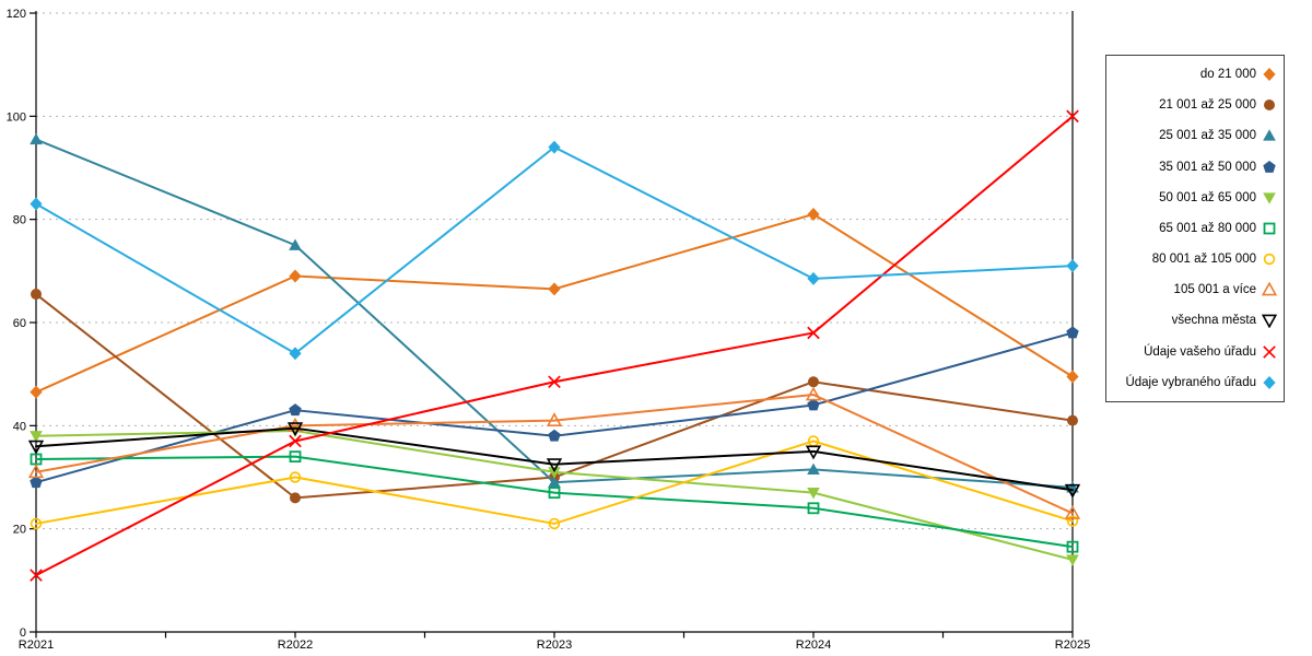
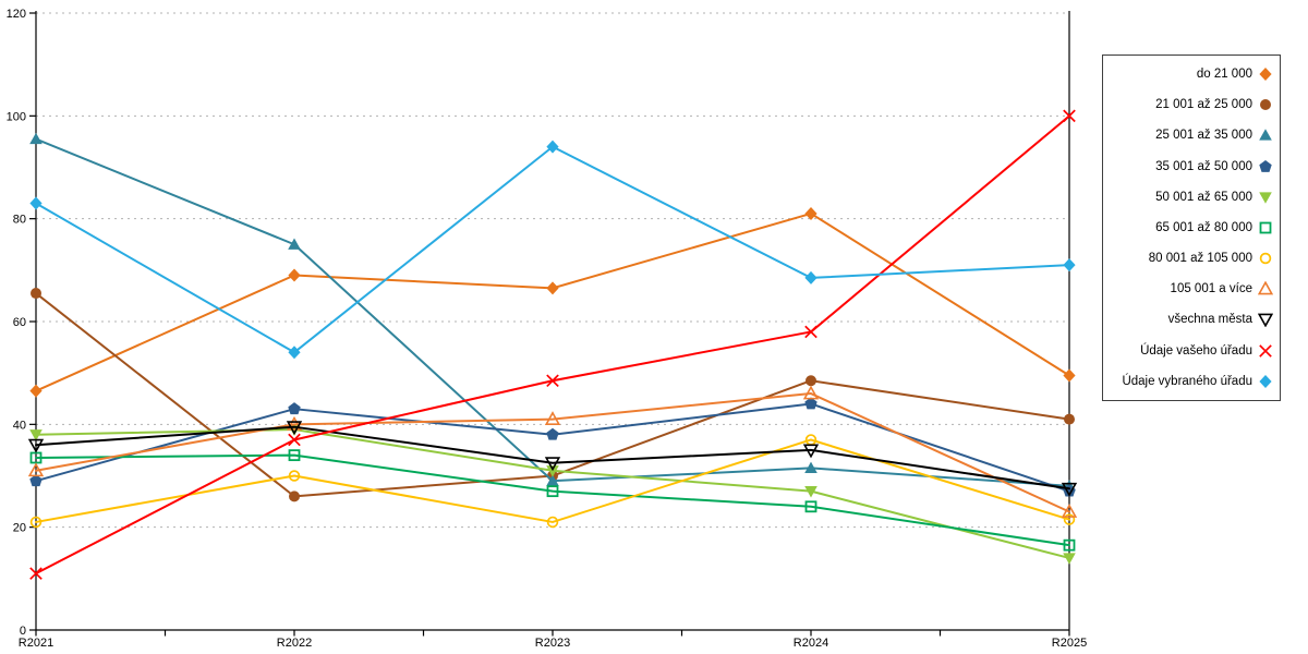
35 001 až 50 000/R2025: 58 -> 27
